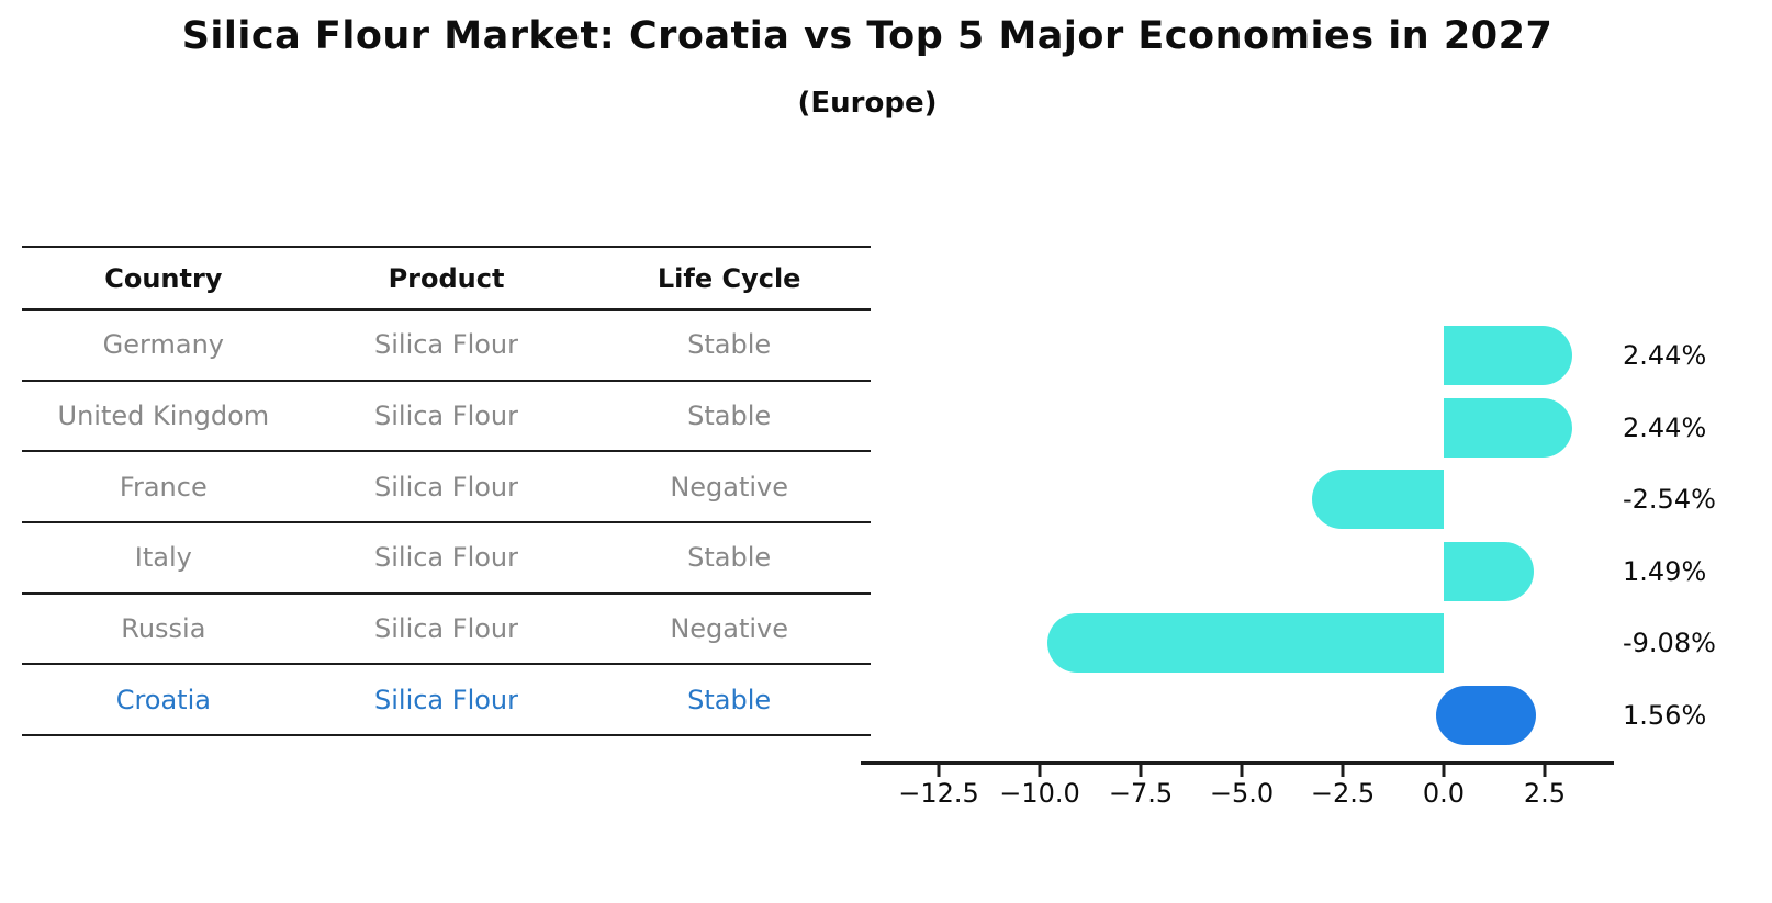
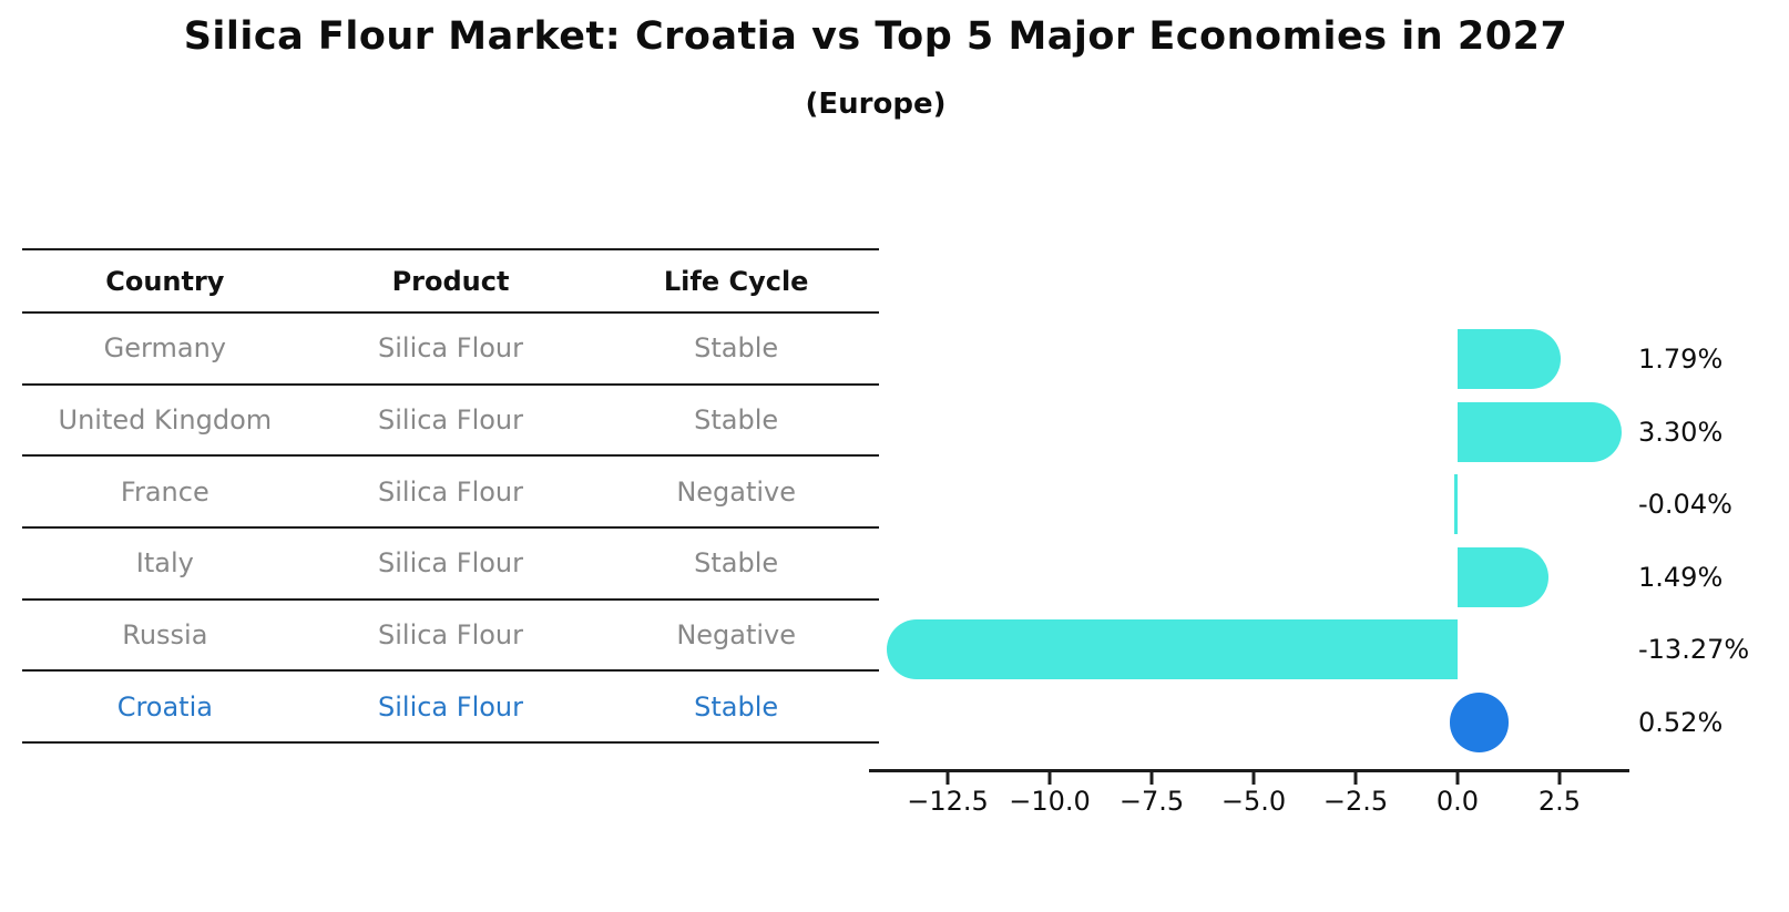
Germany: 2.44% -> 1.79%
United Kingdom: 2.44% -> 3.30%
France: -2.54% -> -0.04%
Russia: -9.08% -> -13.27%
Croatia: 1.56% -> 0.52%
